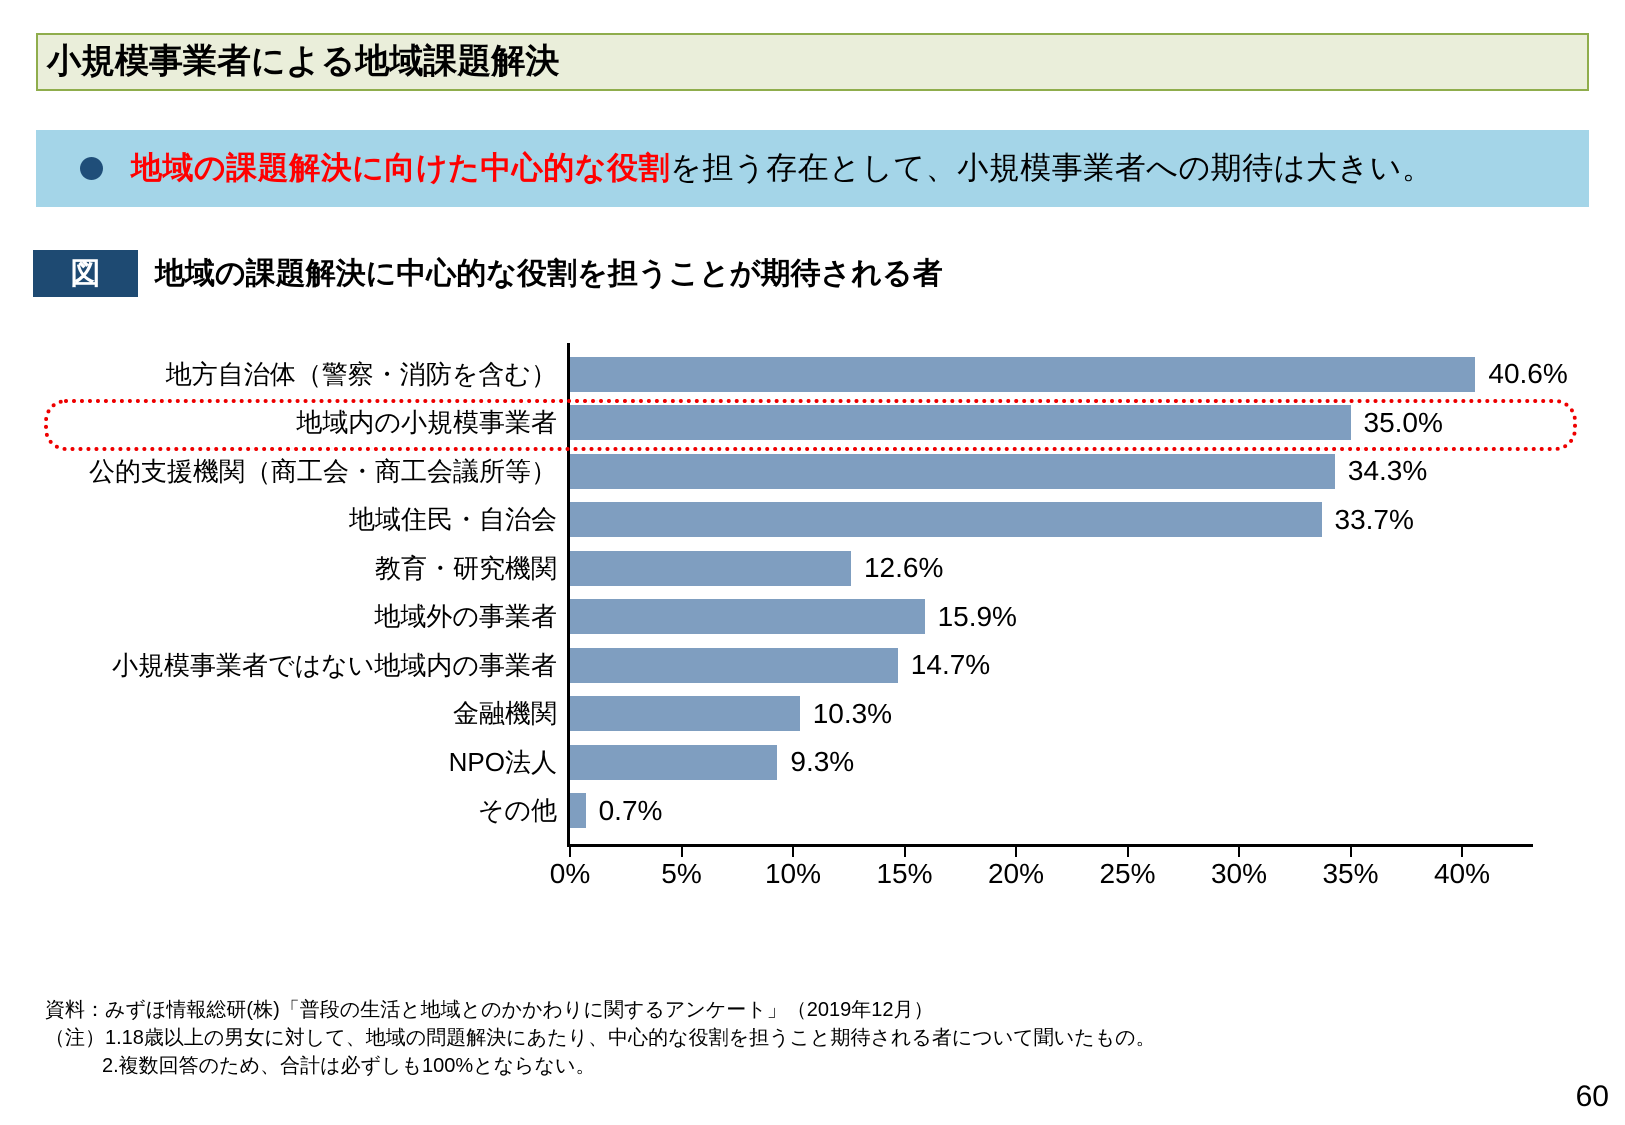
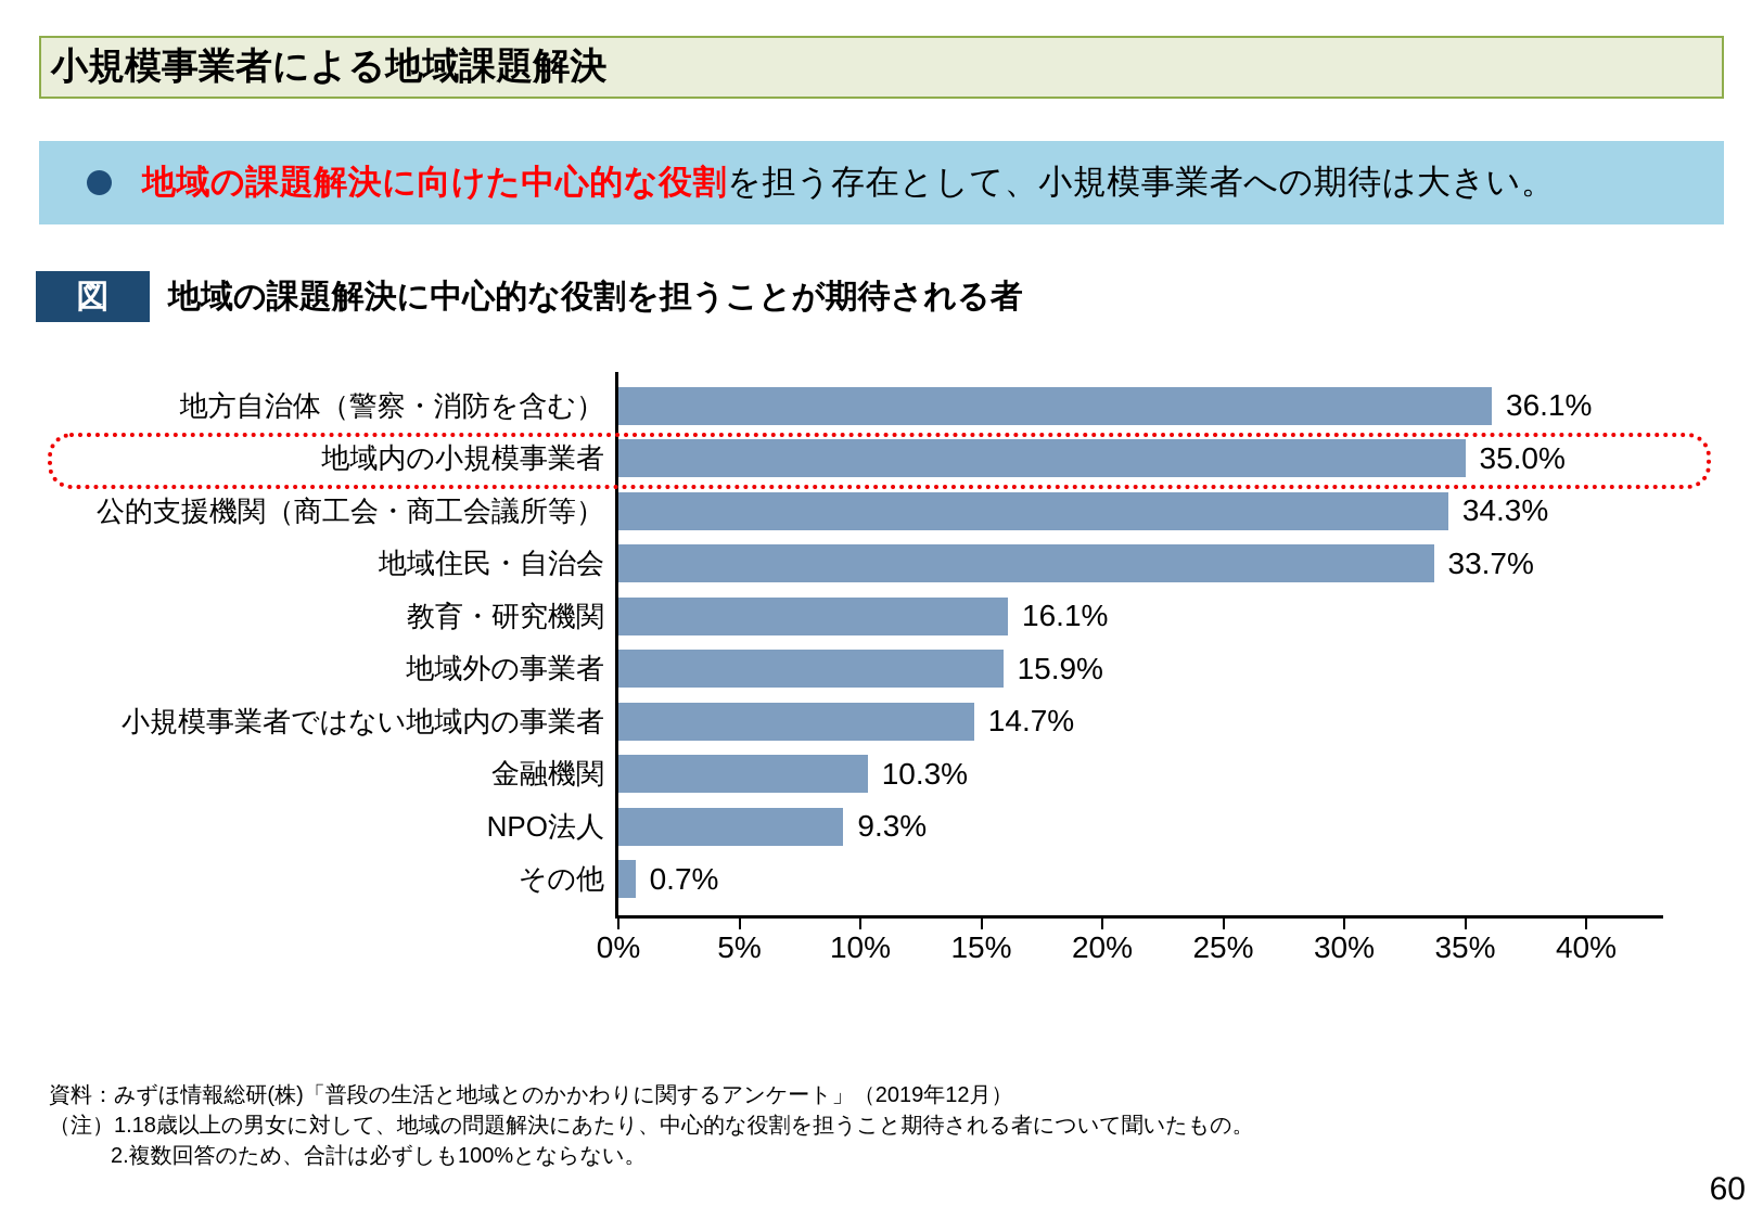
地方自治体（警察・消防を含む）: 40.6% -> 36.1%
教育・研究機関: 12.6% -> 16.1%
